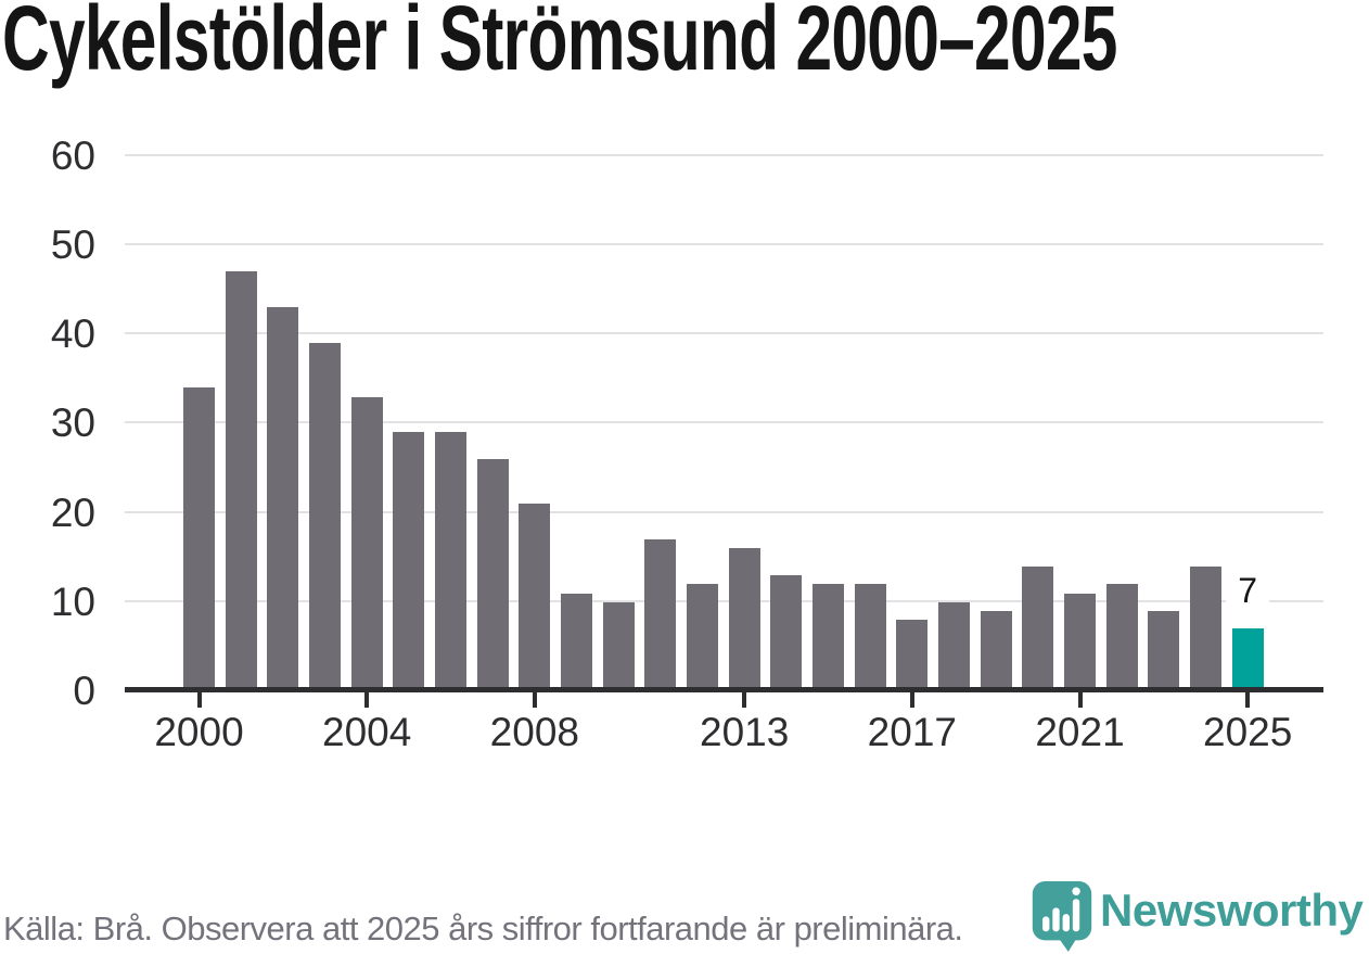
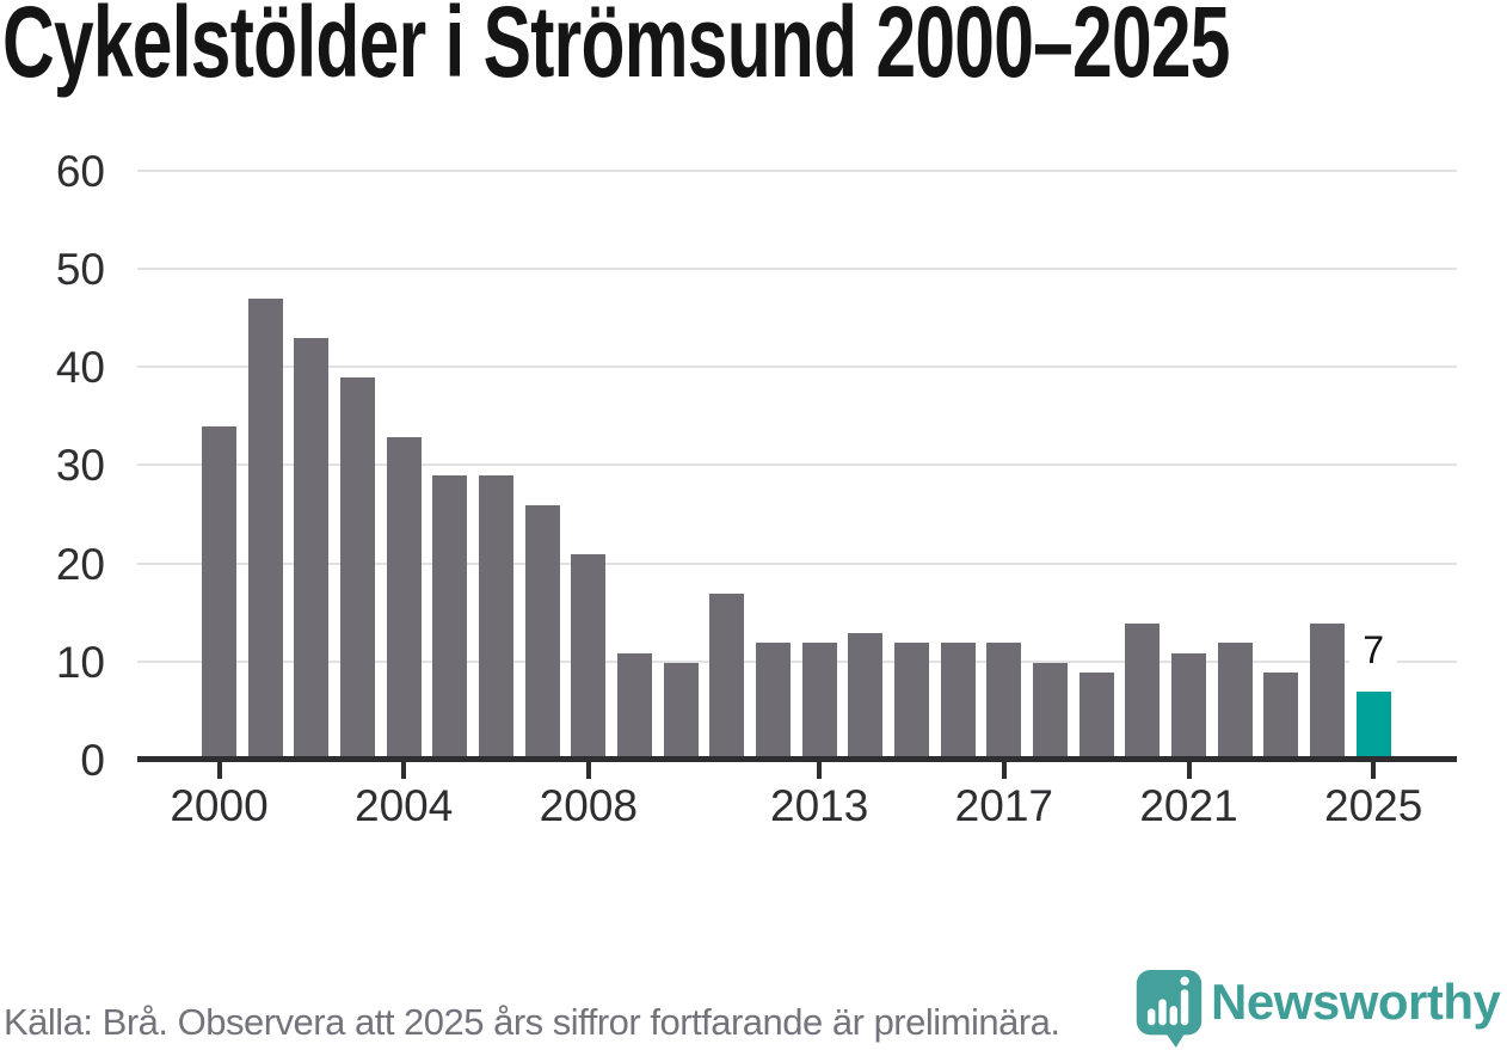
2013: 16 -> 12
2017: 8 -> 12
